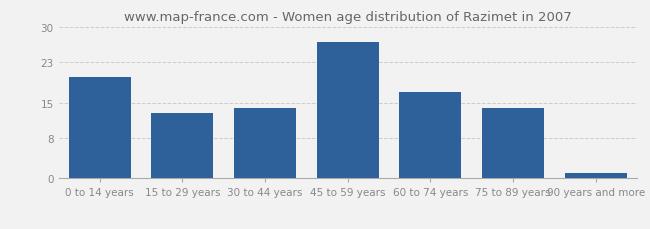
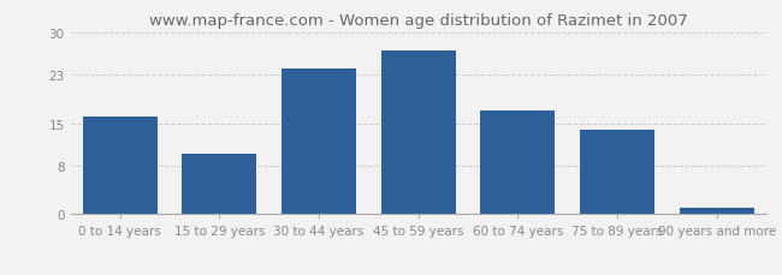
0 to 14 years: 20 -> 16
15 to 29 years: 13 -> 10
30 to 44 years: 14 -> 24
